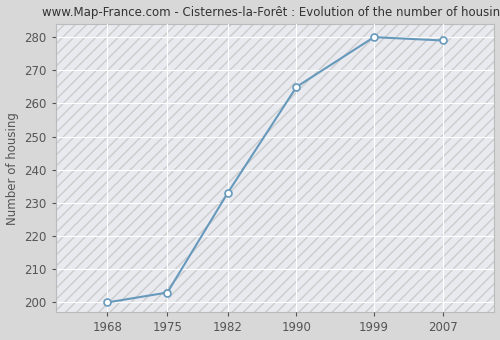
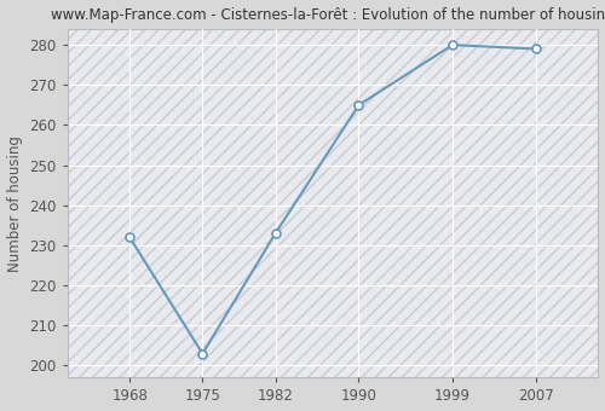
1968: 200 -> 232
